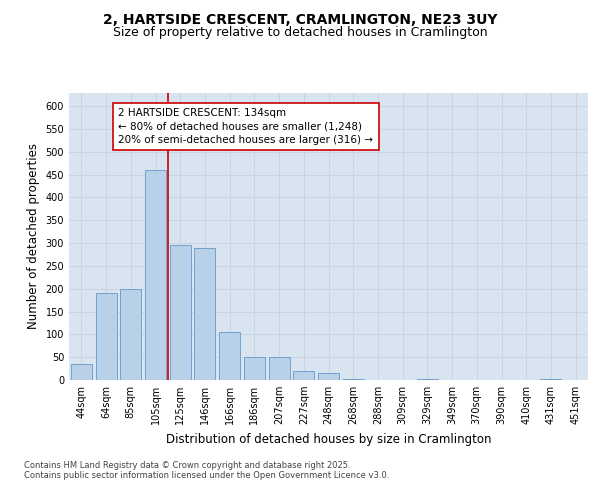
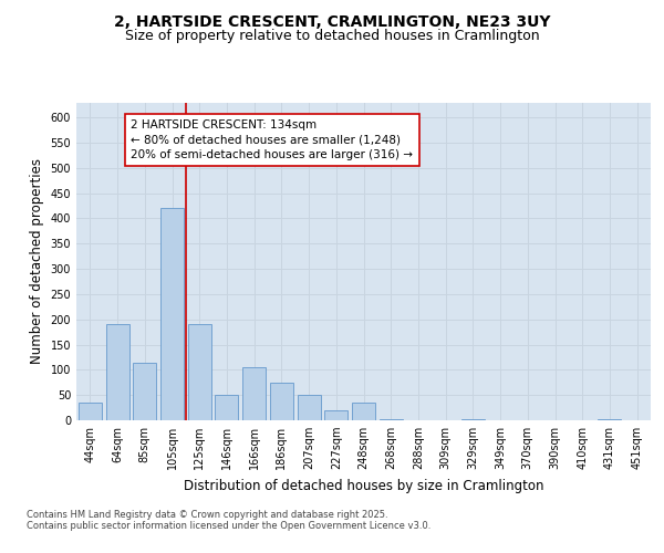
85sqm: 200 -> 115
105sqm: 460 -> 420
125sqm: 295 -> 190
146sqm: 290 -> 50
186sqm: 50 -> 75
248sqm: 15 -> 35
